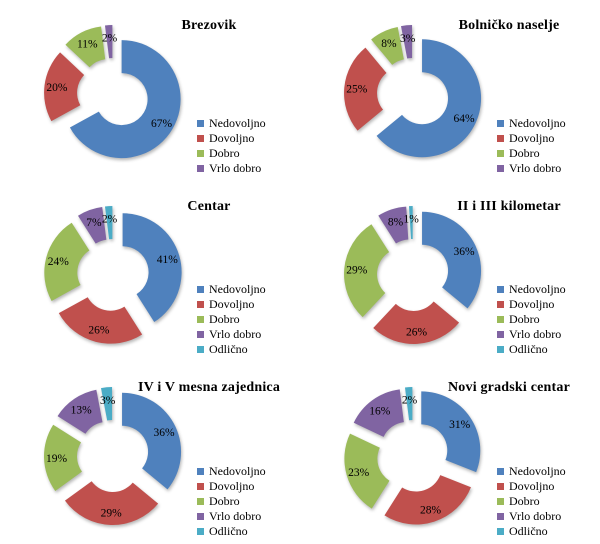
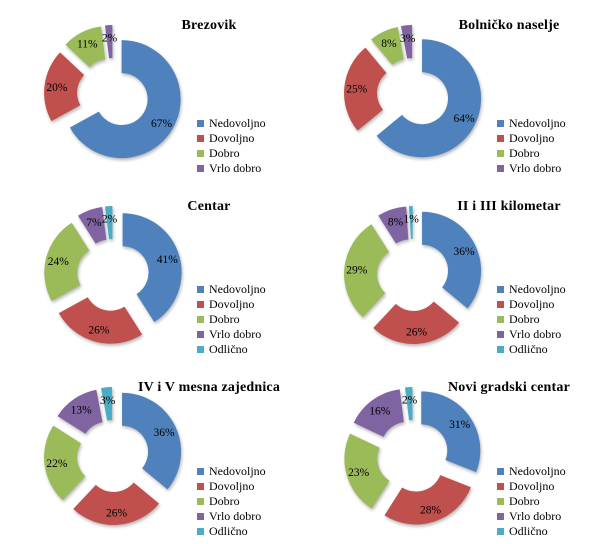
IV i V mesna zajednica/Dovoljno: 29% -> 26%
IV i V mesna zajednica/Dobro: 19% -> 22%
